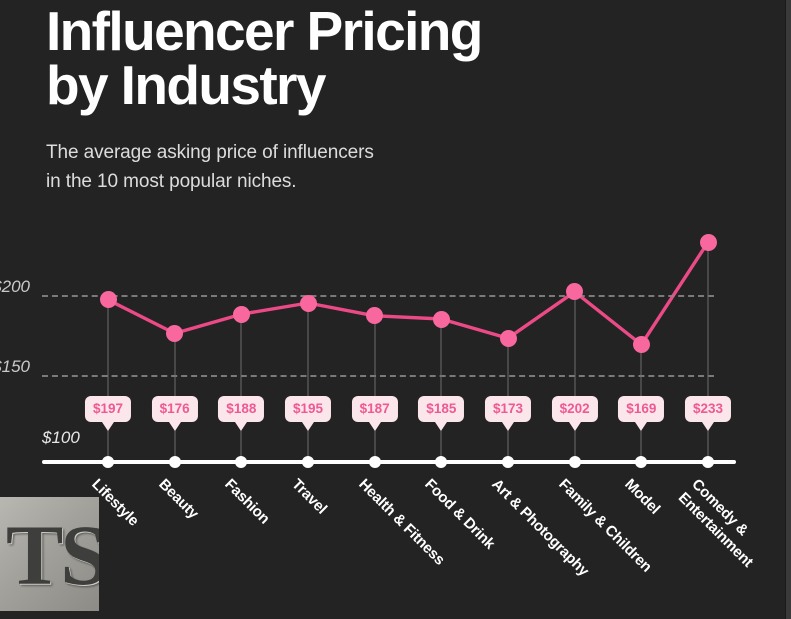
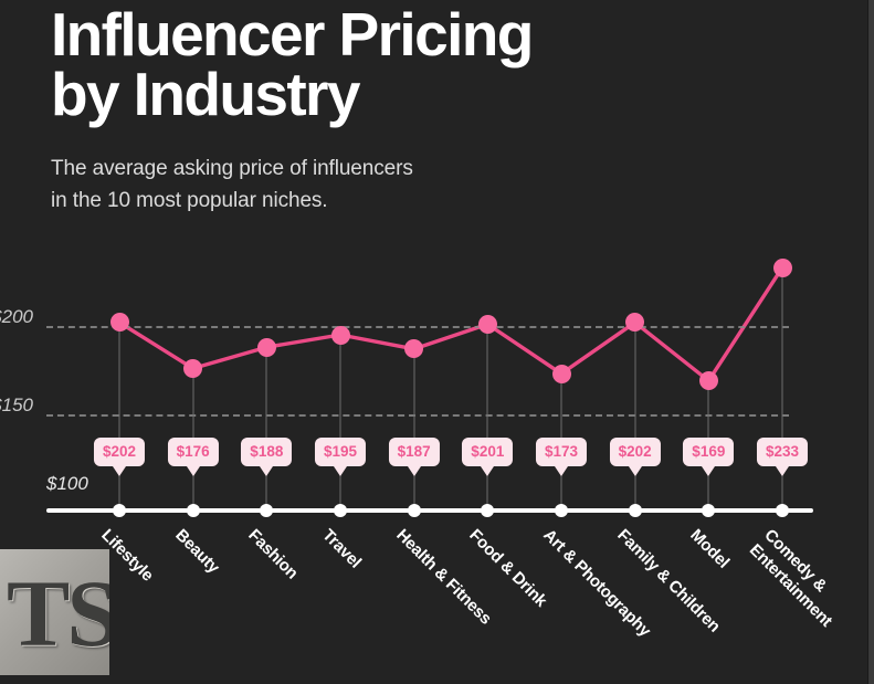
Lifestyle: $197 -> $202
Food & Drink: $185 -> $201
